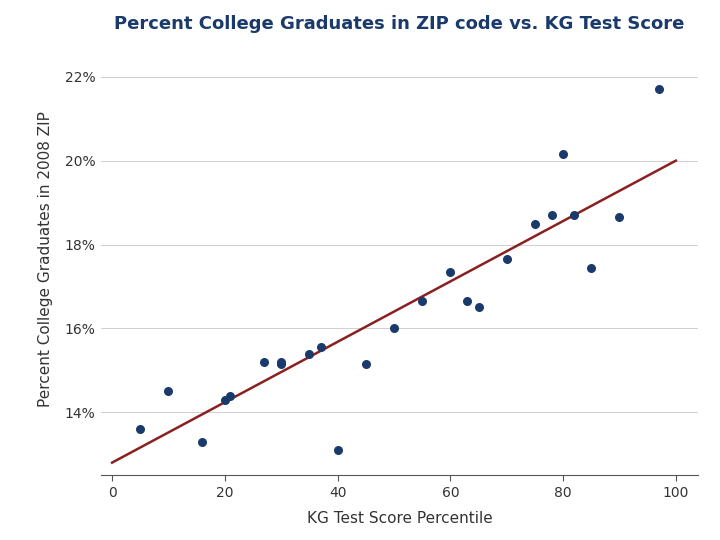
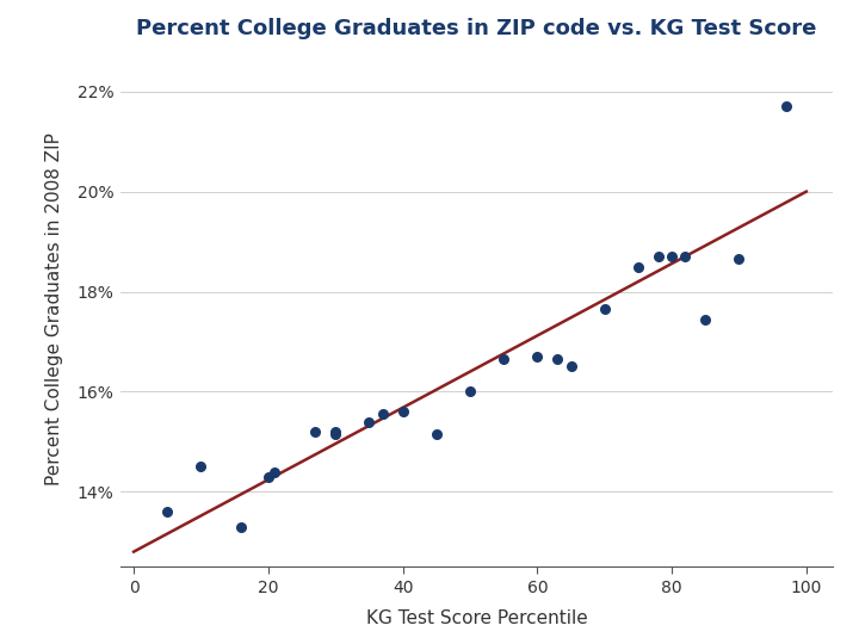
40: 13.10% -> 15.60%
60: 17.35% -> 16.70%
80: 20.15% -> 18.70%
